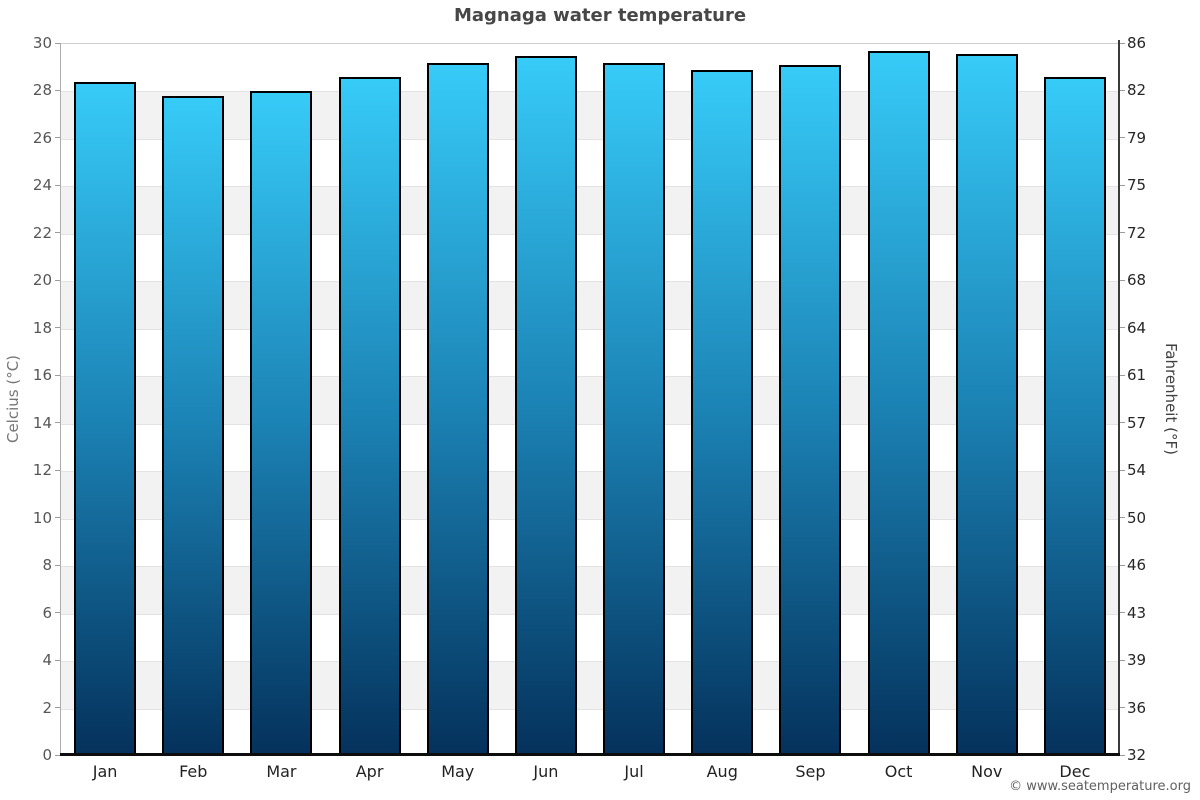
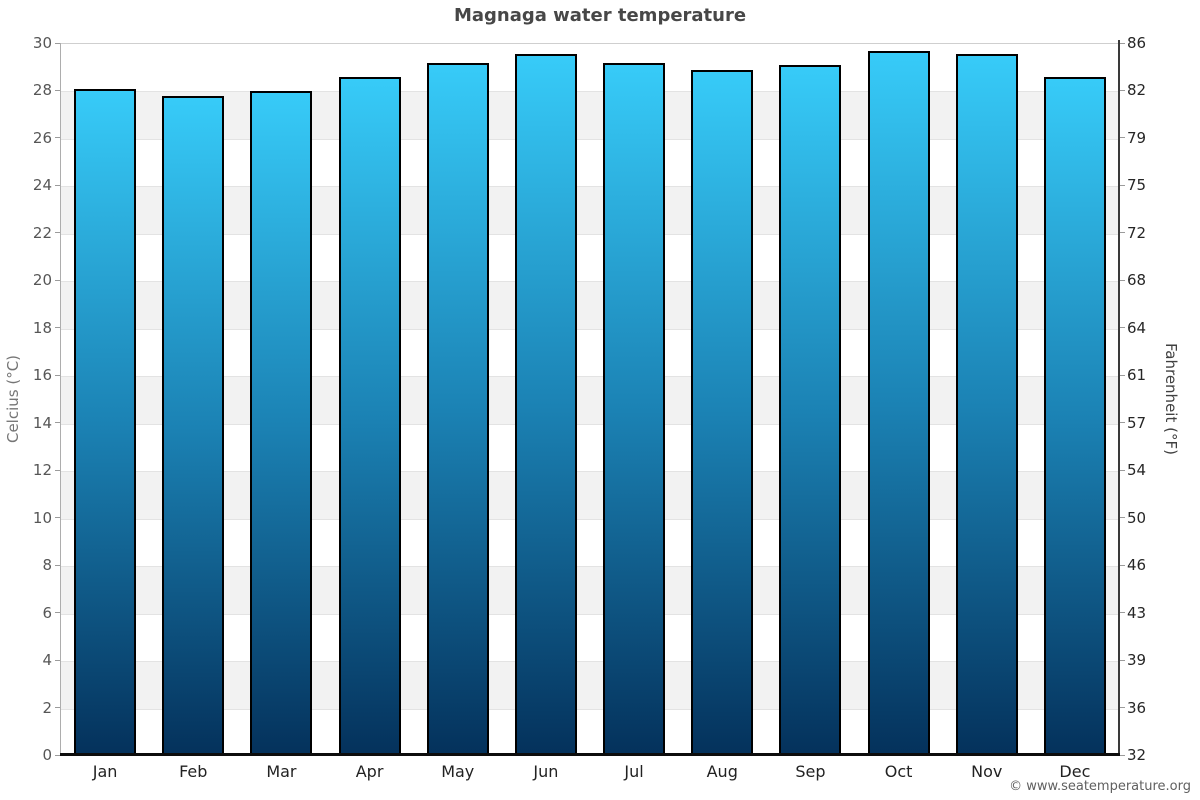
Jan: 28.4 -> 28.1
Jun: 29.5 -> 29.6
